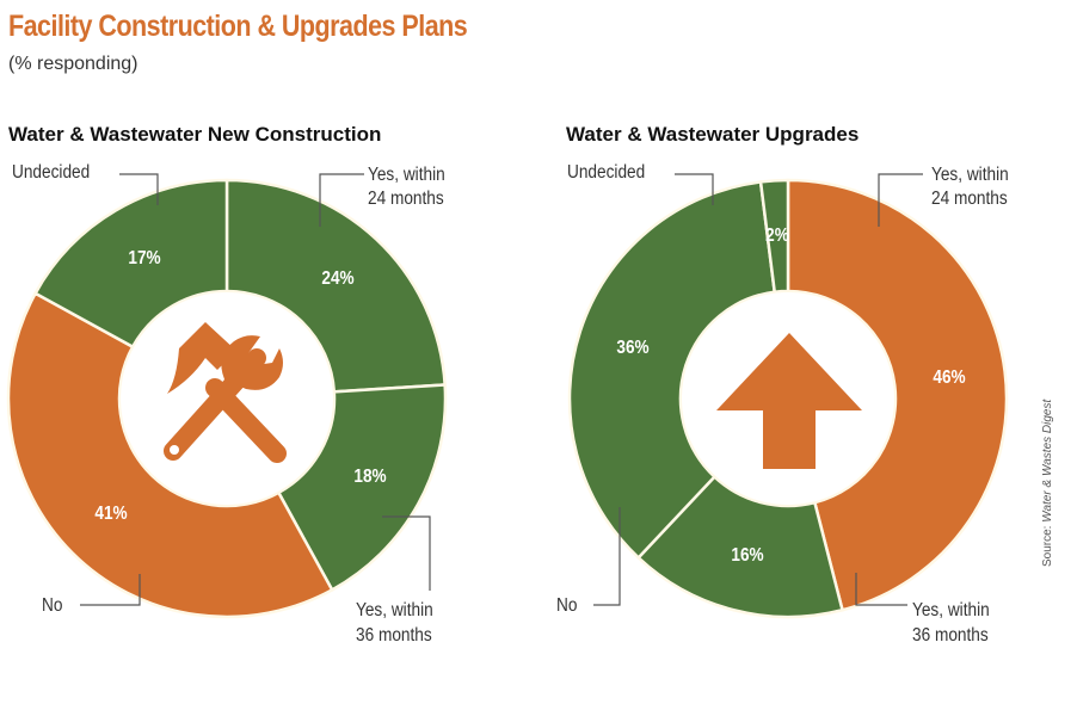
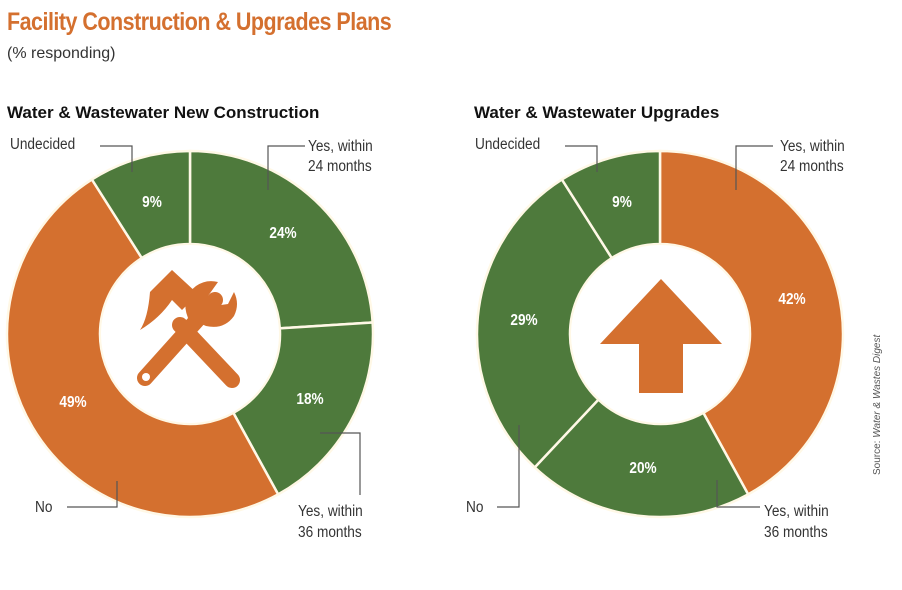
Water & Wastewater New Construction/No: 41% -> 49%
Water & Wastewater New Construction/Undecided: 17% -> 9%
Water & Wastewater Upgrades/Yes, within 24 months: 46% -> 42%
Water & Wastewater Upgrades/Yes, within 36 months: 16% -> 20%
Water & Wastewater Upgrades/No: 36% -> 29%
Water & Wastewater Upgrades/Undecided: 2% -> 9%
